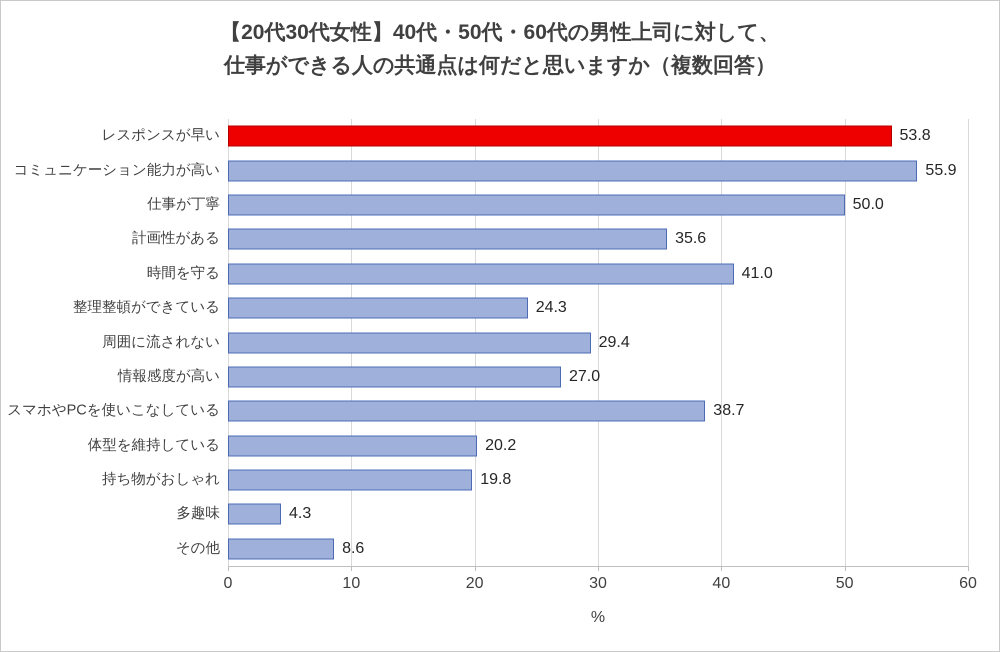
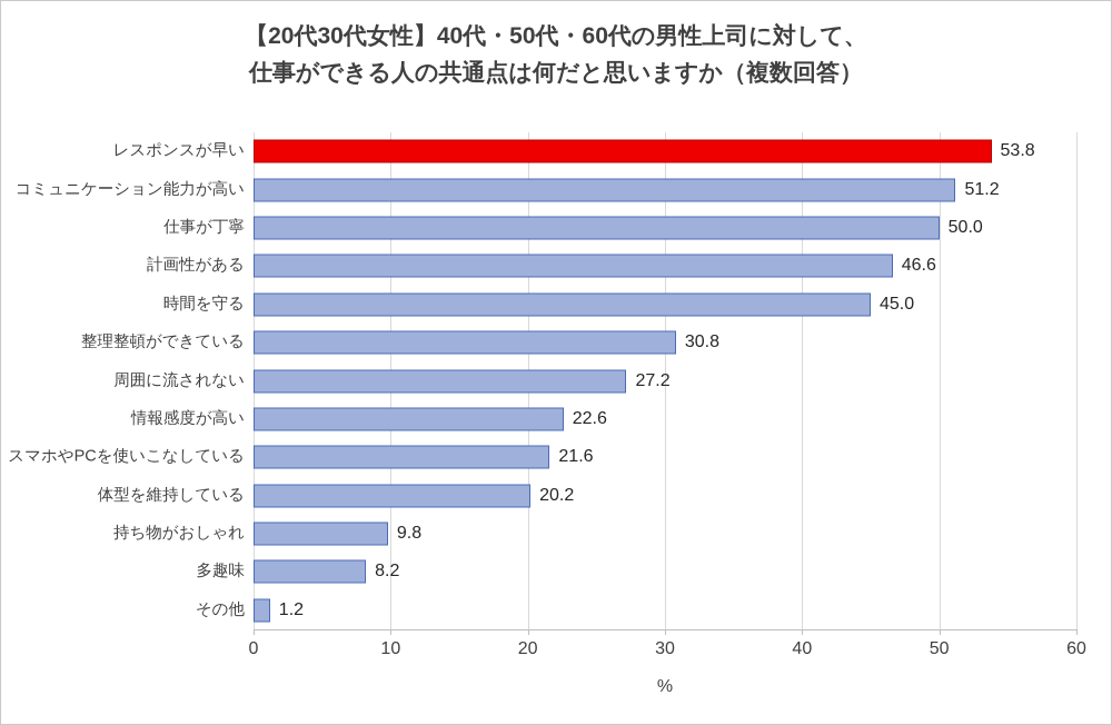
コミュニケーション能力が高い: 55.9 -> 51.2
計画性がある: 35.6 -> 46.6
時間を守る: 41.0 -> 45.0
整理整頓ができている: 24.3 -> 30.8
周囲に流されない: 29.4 -> 27.2
情報感度が高い: 27.0 -> 22.6
スマホやPCを使いこなしている: 38.7 -> 21.6
持ち物がおしゃれ: 19.8 -> 9.8
多趣味: 4.3 -> 8.2
その他: 8.6 -> 1.2
